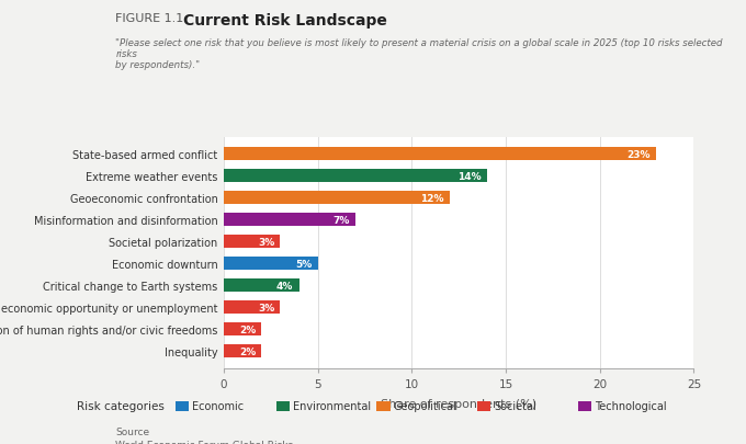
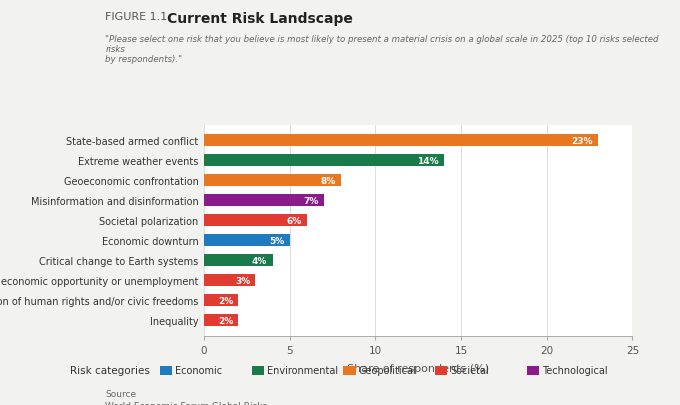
Geoeconomic confrontation: 12% -> 8%
Societal polarization: 3% -> 6%
